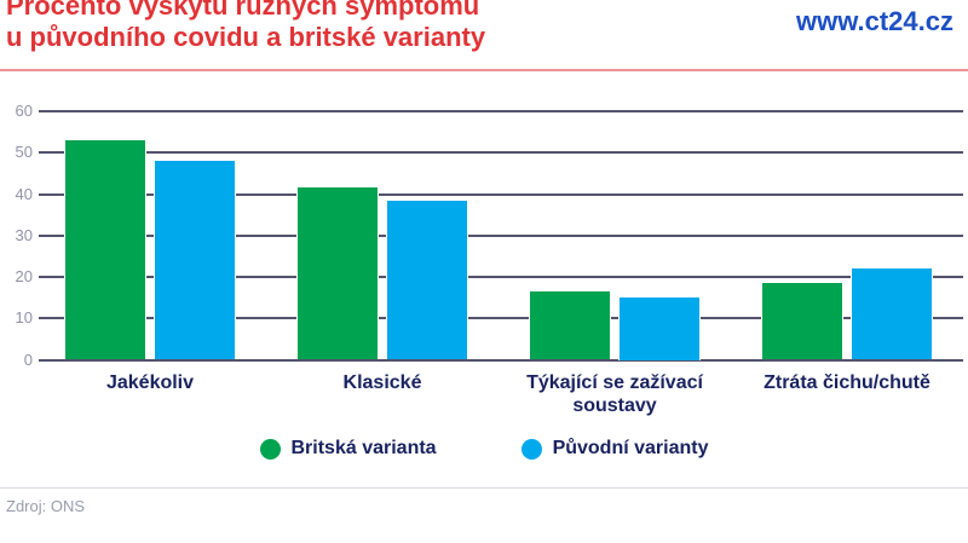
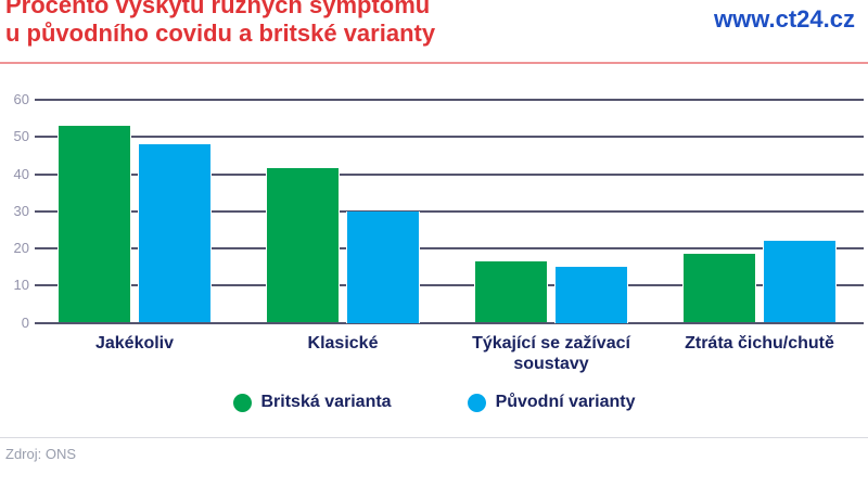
Původní varianty/Klasické: 38 -> 30
